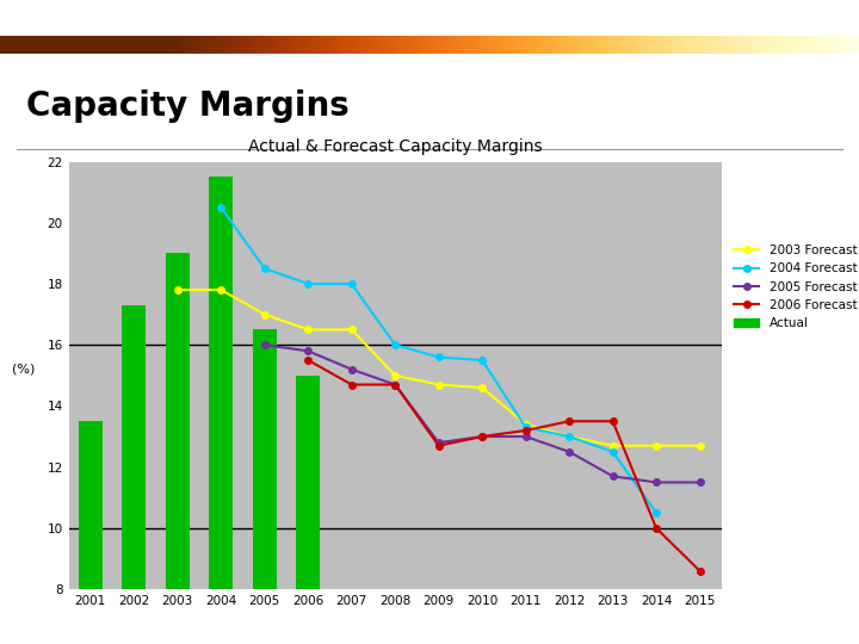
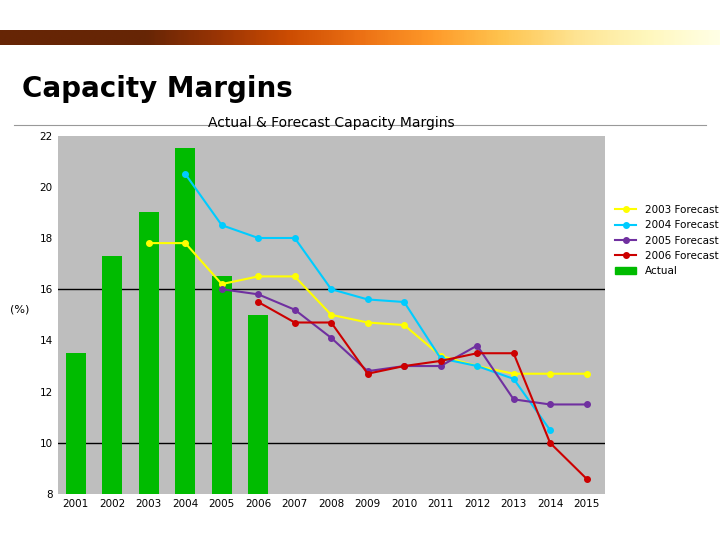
2003 Forecast/2005: 17.0 -> 16.2
2005 Forecast/2008: 14.7 -> 14.1
2005 Forecast/2012: 12.5 -> 13.8
